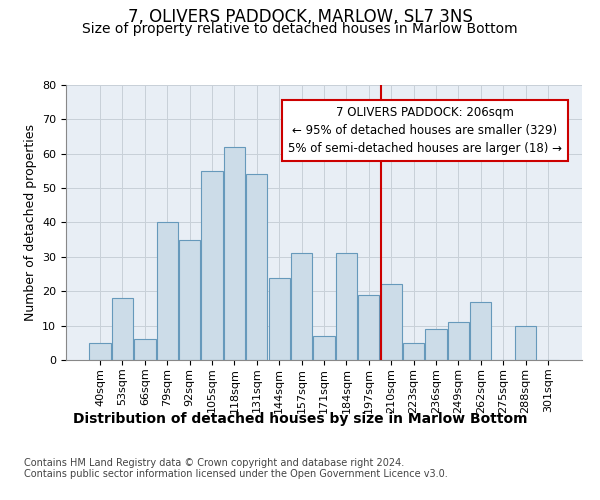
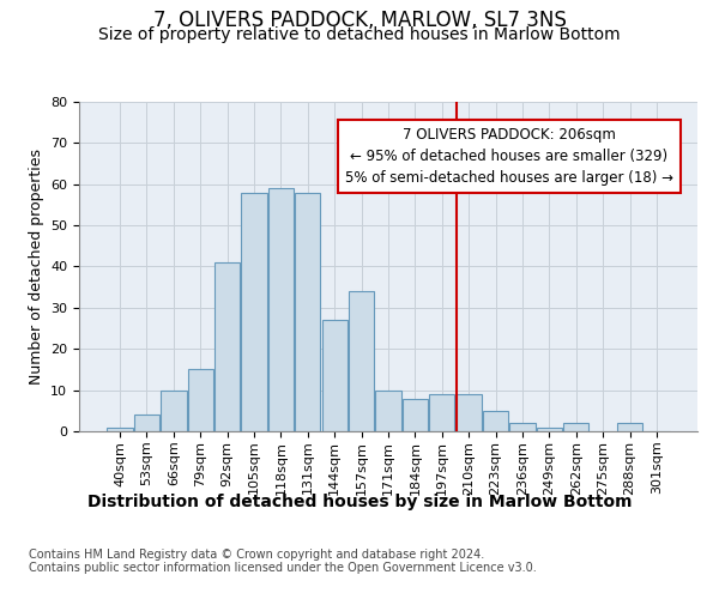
40sqm: 5 -> 1
53sqm: 18 -> 4
66sqm: 6 -> 10
79sqm: 40 -> 15
92sqm: 35 -> 41
105sqm: 55 -> 58
118sqm: 62 -> 59
131sqm: 54 -> 58
144sqm: 24 -> 27
157sqm: 31 -> 34
171sqm: 7 -> 10
184sqm: 31 -> 8
197sqm: 19 -> 9
210sqm: 22 -> 9
236sqm: 9 -> 2
249sqm: 11 -> 1
262sqm: 17 -> 2
288sqm: 10 -> 2
